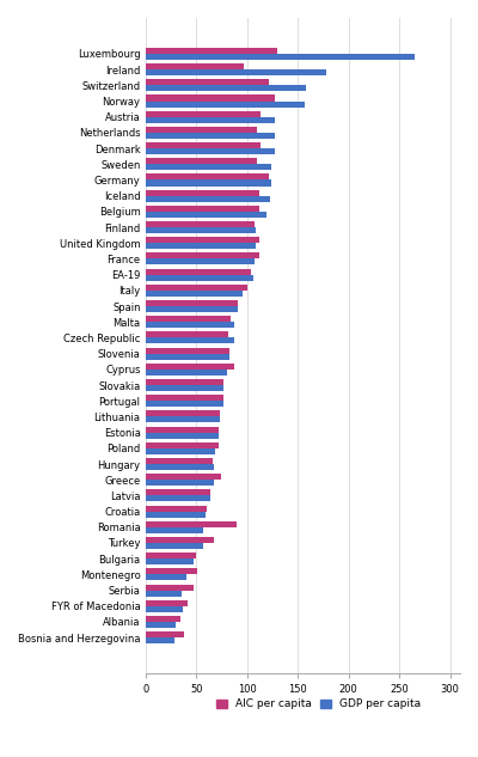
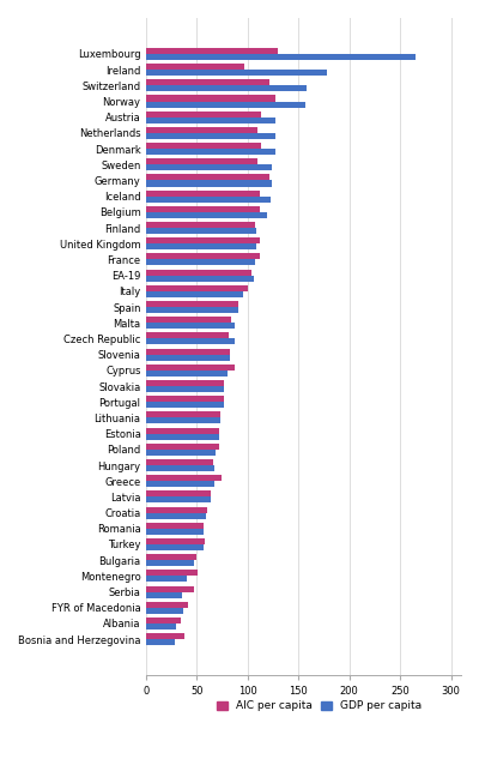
AIC per capita/Romania: 90 -> 57
AIC per capita/Turkey: 68 -> 58
